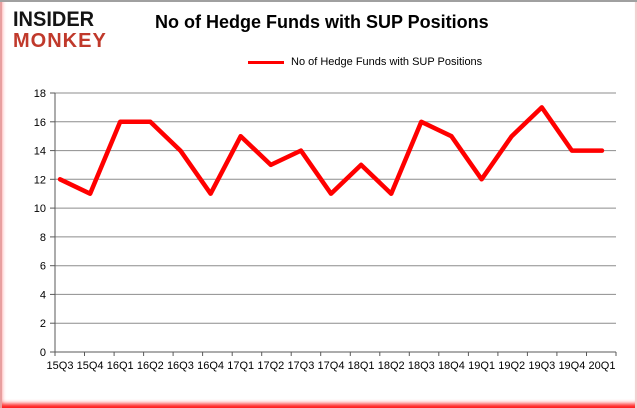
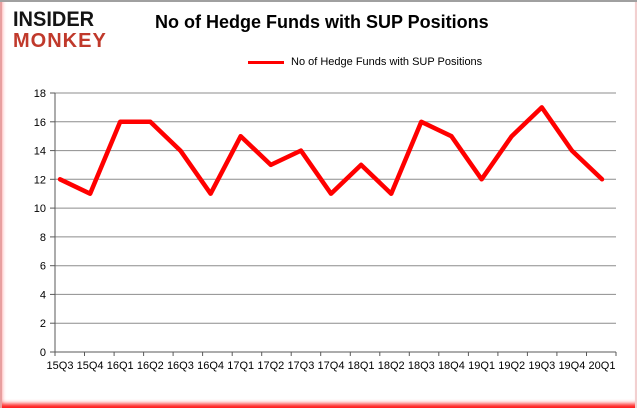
20Q1: 14 -> 12
